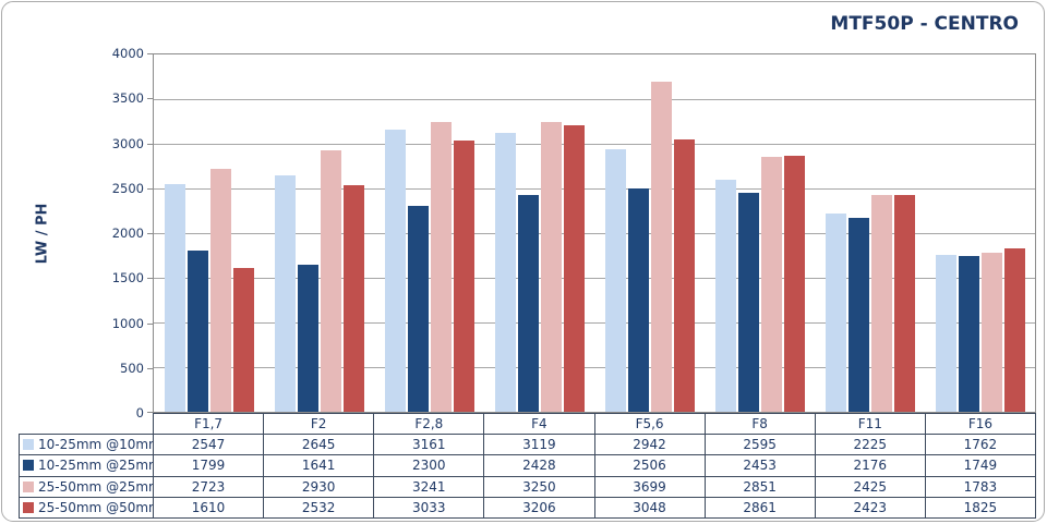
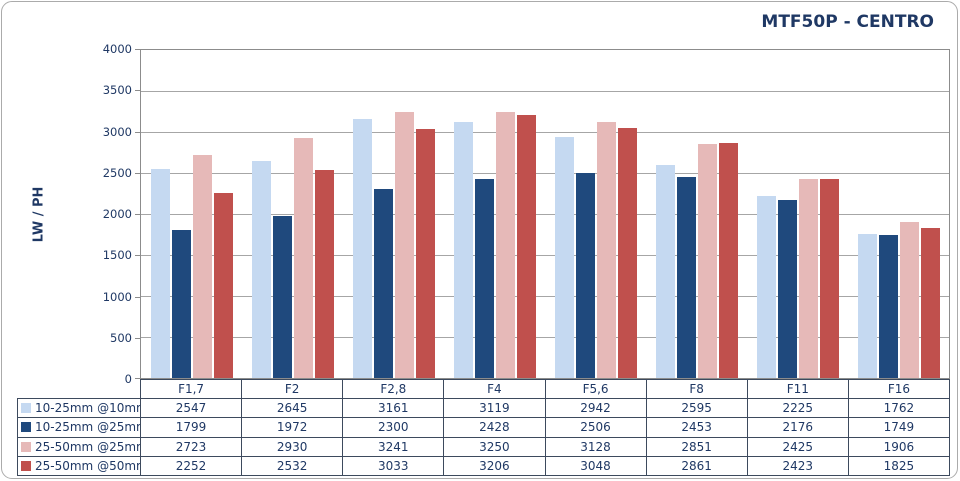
25-50mm @50mm/F1,7: 1610 -> 2252
10-25mm @25mm/F2: 1641 -> 1972
25-50mm @25mm/F5,6: 3699 -> 3128
25-50mm @25mm/F16: 1783 -> 1906
